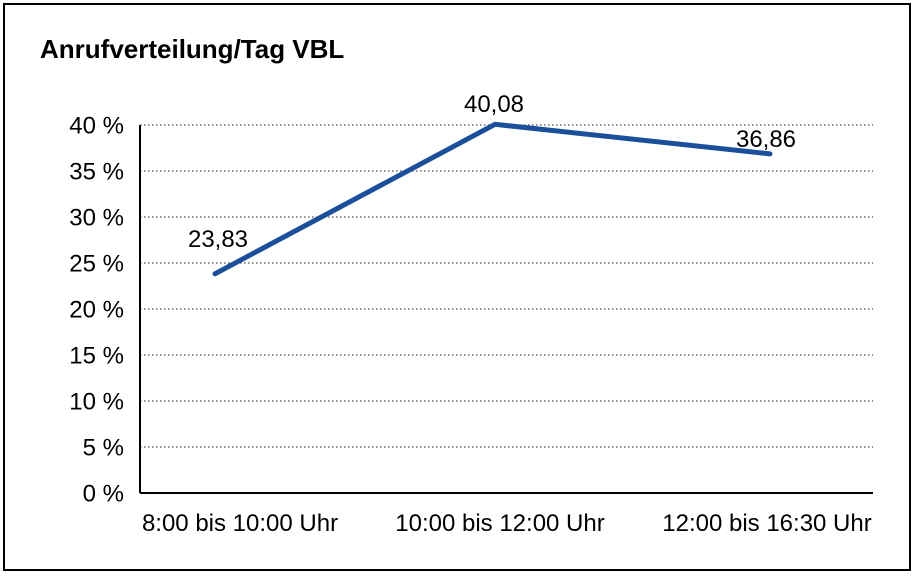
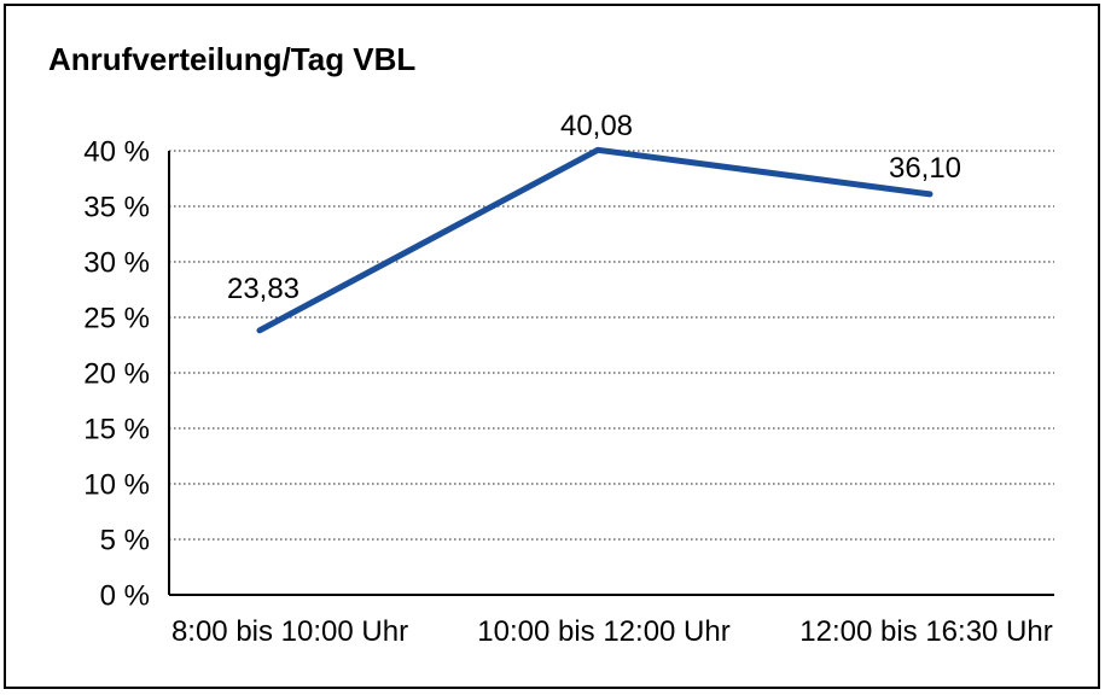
12:00 bis 16:30 Uhr: 36,86 -> 36,10
